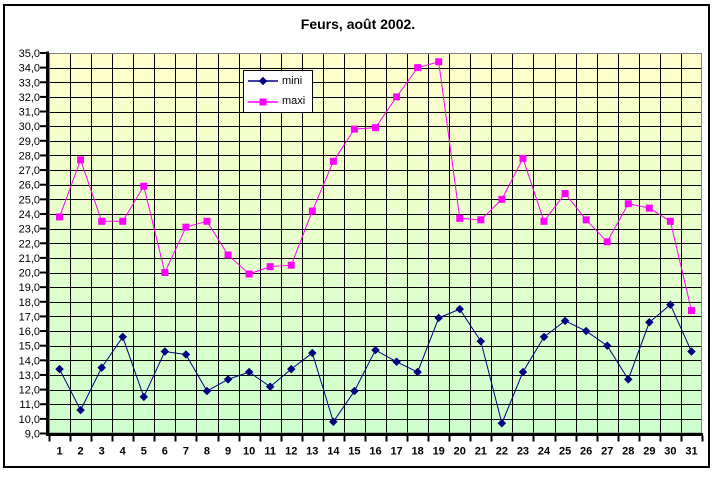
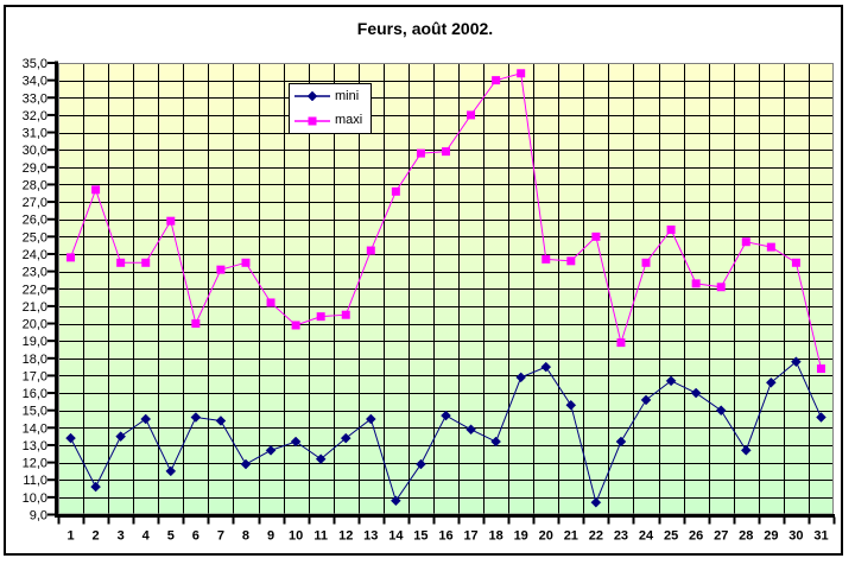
mini/4: 15,6 -> 14,5
maxi/23: 27,8 -> 18,9
maxi/26: 23,6 -> 22,3
